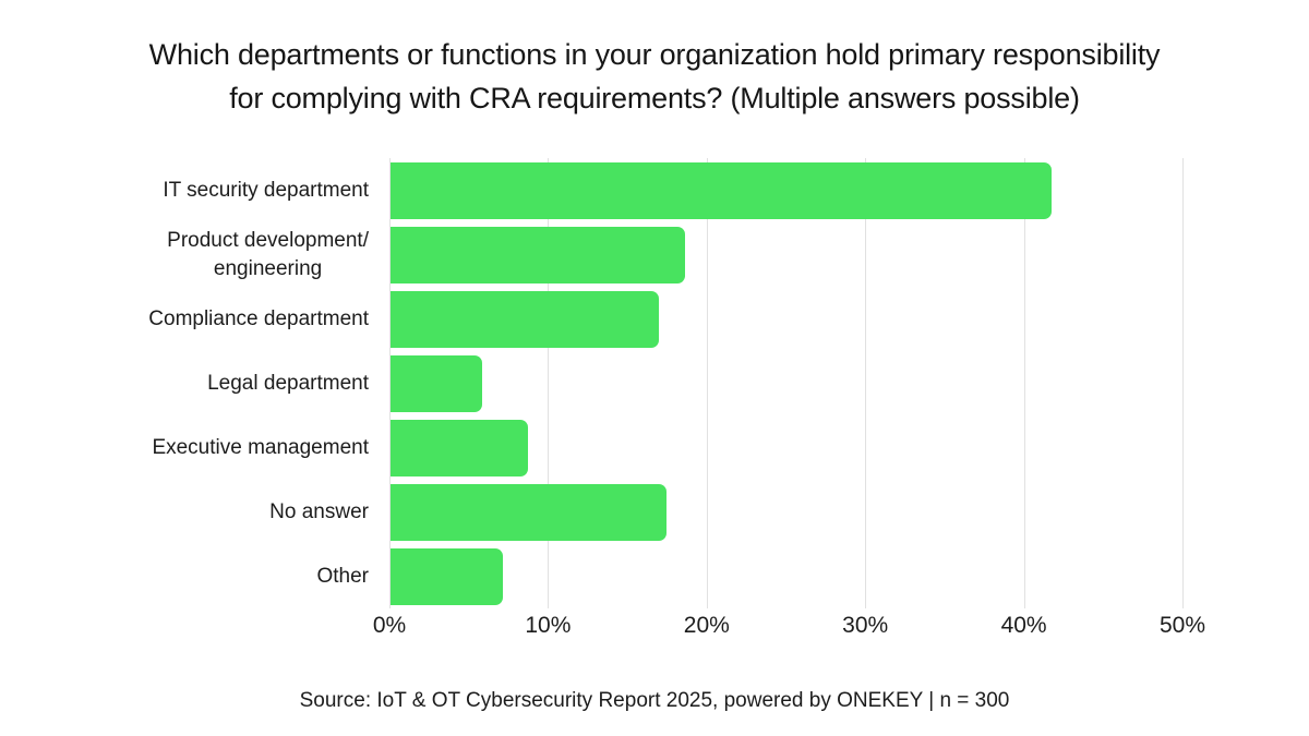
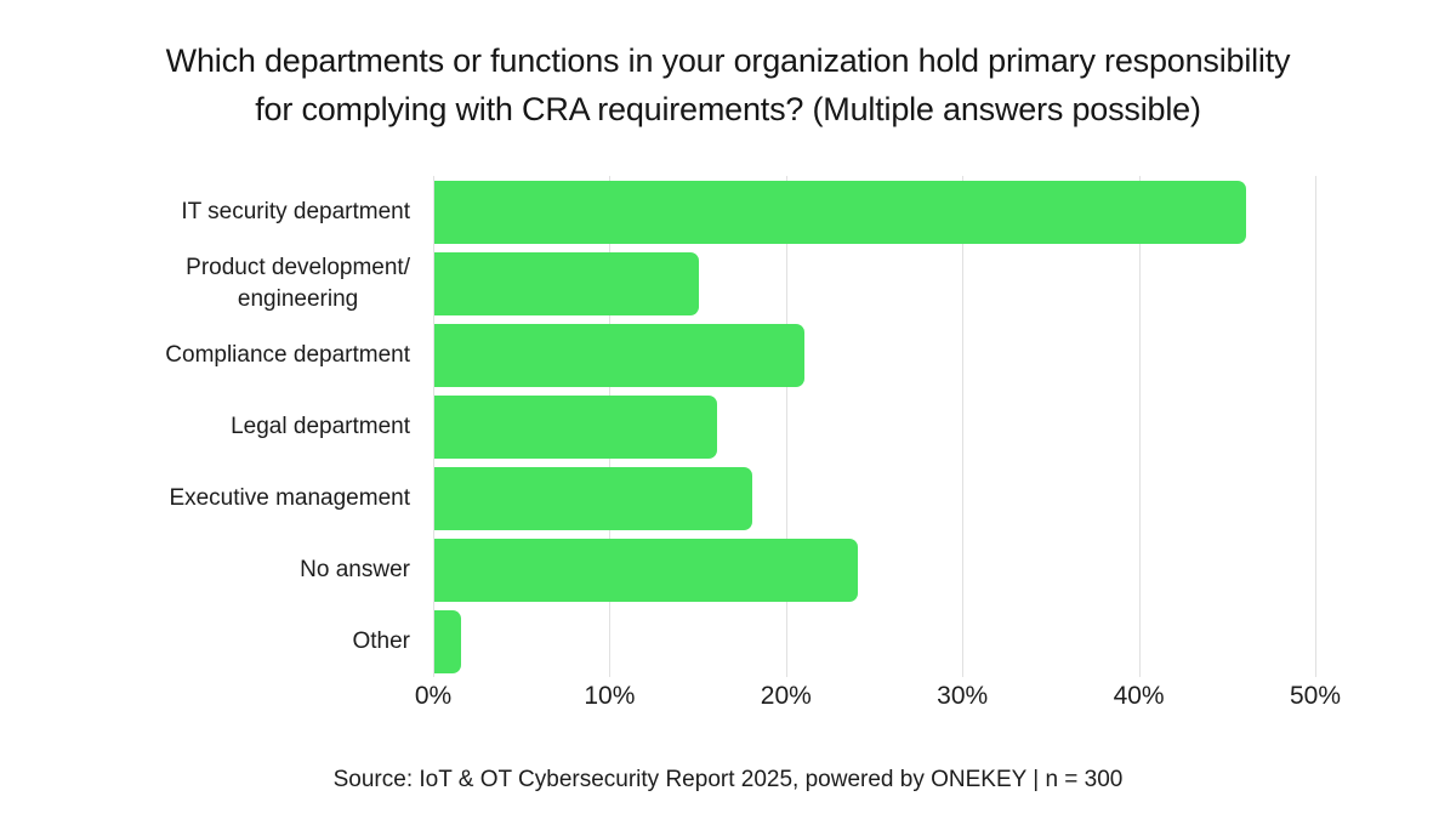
IT security department: 41.7% -> 46.0%
Product development/ engineering: 18.6% -> 15.0%
Compliance department: 16.9% -> 21.0%
Legal department: 5.8% -> 16.0%
Executive management: 8.7% -> 18.0%
No answer: 17.4% -> 24.0%
Other: 7.1% -> 1.5%
